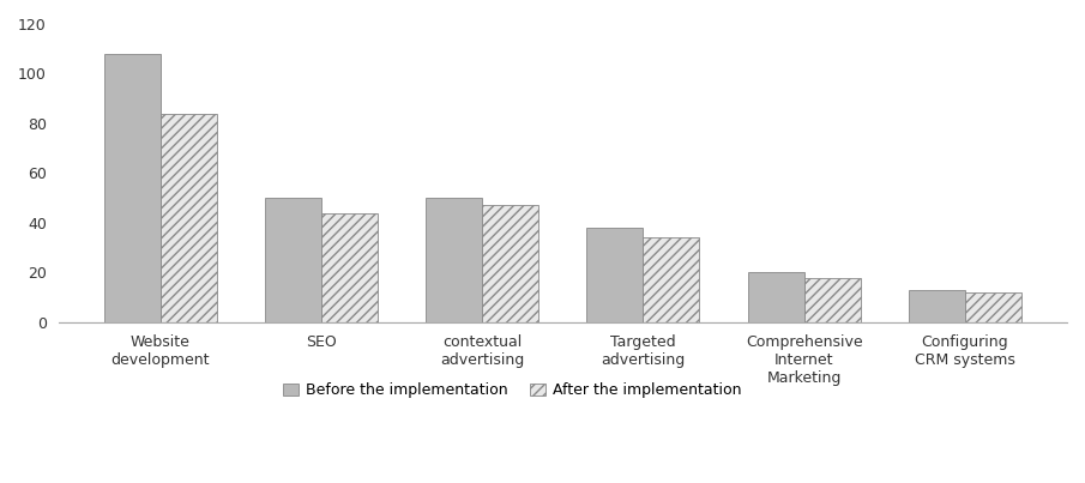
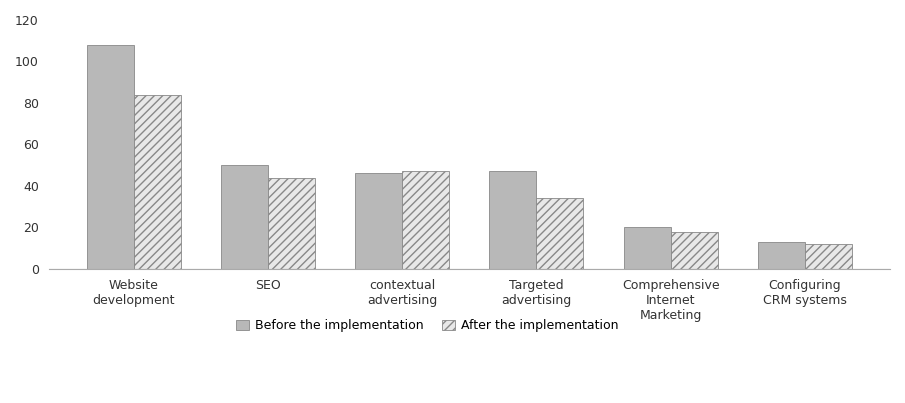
Before the implementation/contextual advertising: 50 -> 46
Before the implementation/Targeted advertising: 38 -> 47
